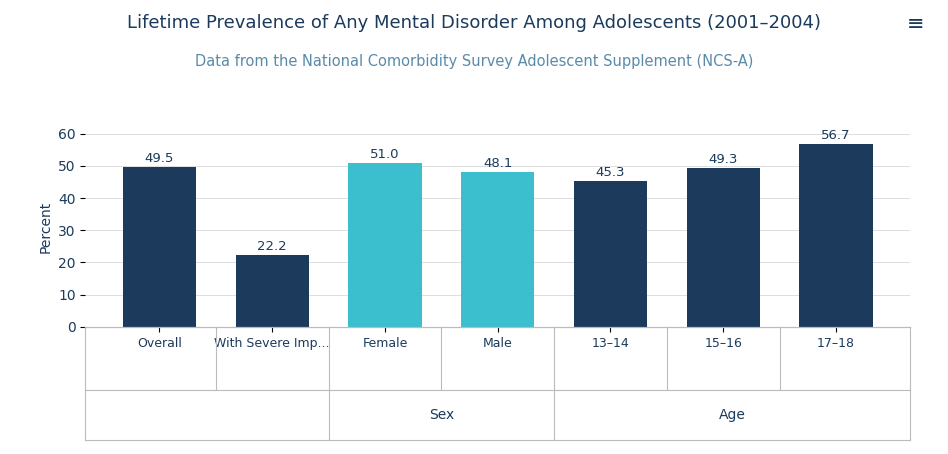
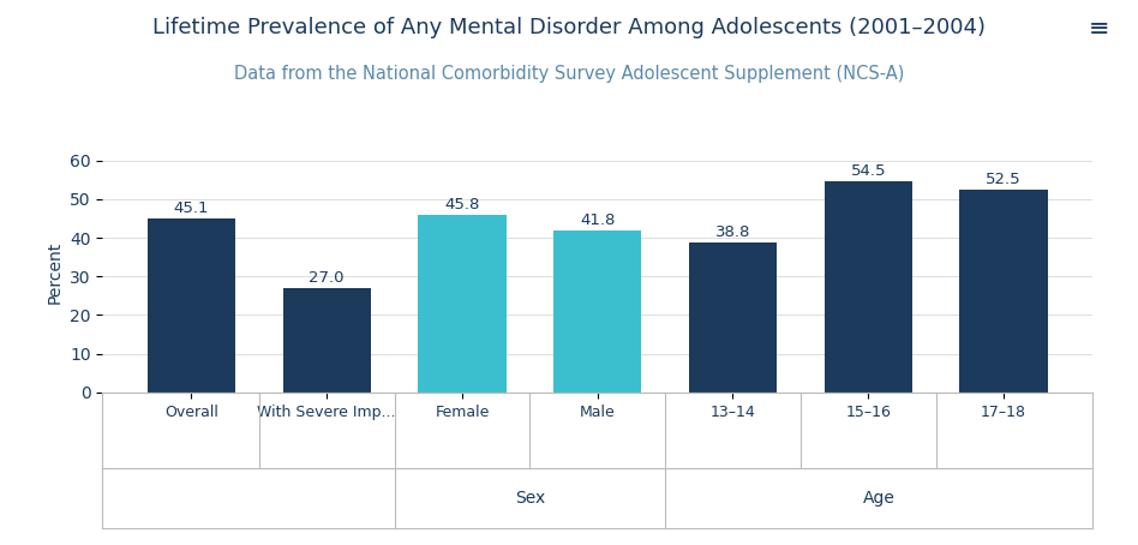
Overall: 49.5 -> 45.1
With Severe Imp...: 22.2 -> 27.0
Female: 51.0 -> 45.8
Male: 48.1 -> 41.8
13–14: 45.3 -> 38.8
15–16: 49.3 -> 54.5
17–18: 56.7 -> 52.5
